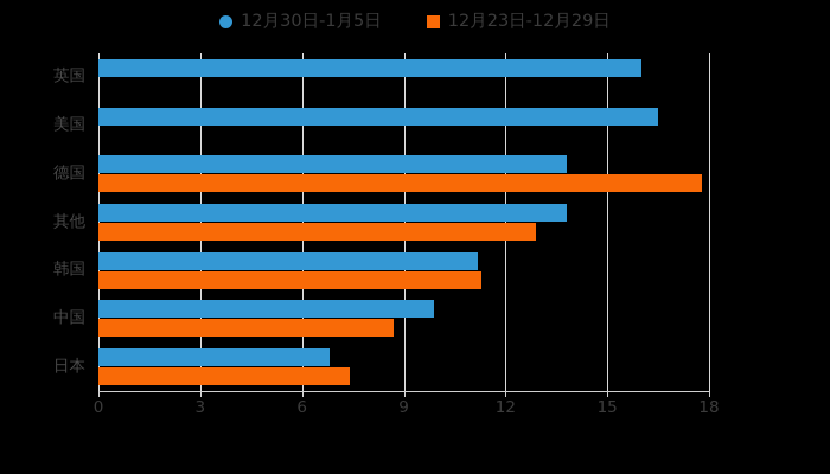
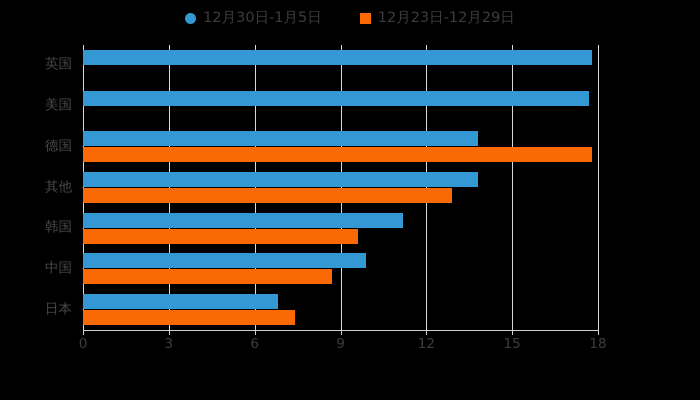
12月30日-1月5日/英国: 16.0 -> 17.8
12月30日-1月5日/美国: 16.5 -> 17.7
12月23日-12月29日/韩国: 11.3 -> 9.6
